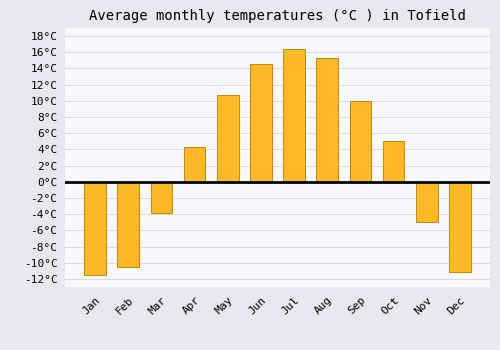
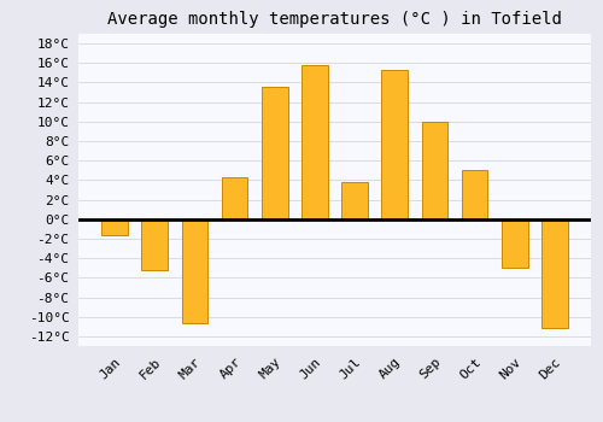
Jan: -11.5°C -> -1.6°C
Feb: -10.5°C -> -5.2°C
Mar: -3.8°C -> -10.6°C
May: 10.7°C -> 13.6°C
Jun: 14.5°C -> 15.8°C
Jul: 16.4°C -> 3.8°C
